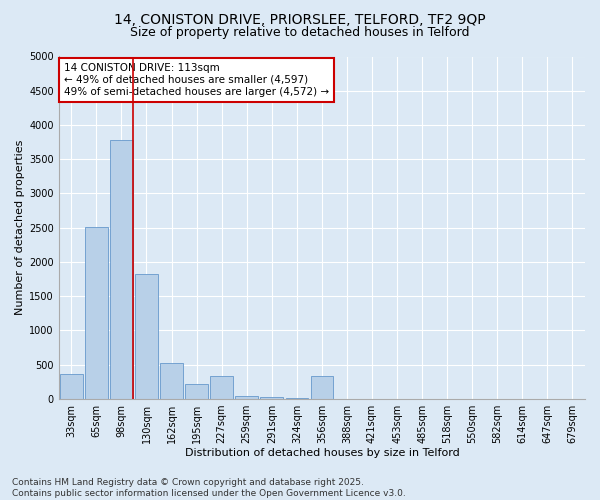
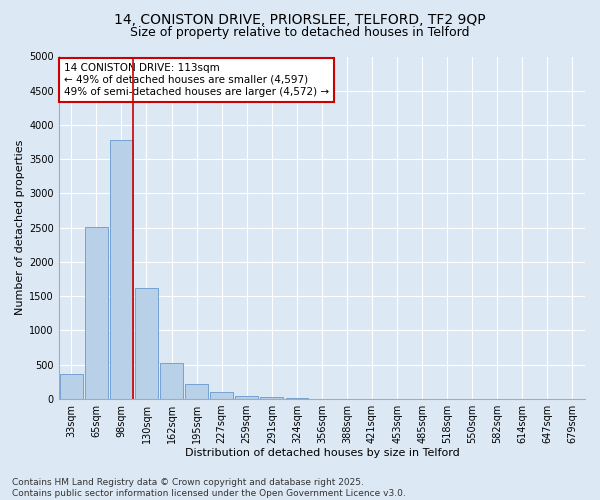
130sqm: 1820 -> 1620
227sqm: 340 -> 100
356sqm: 340 -> 0
